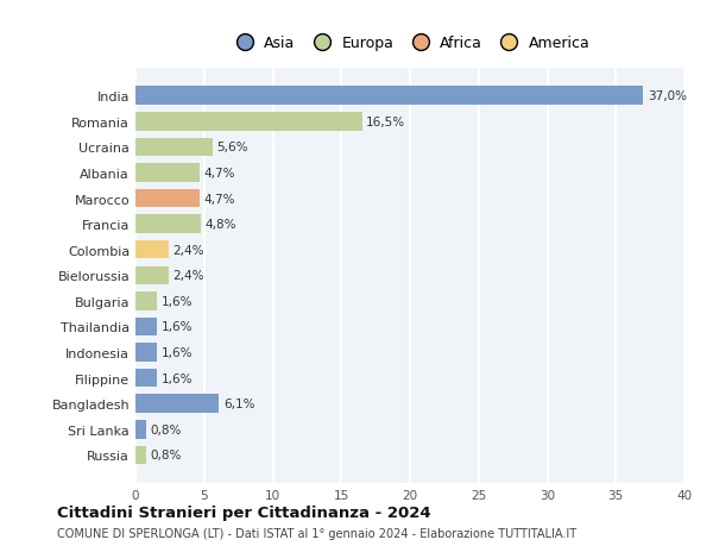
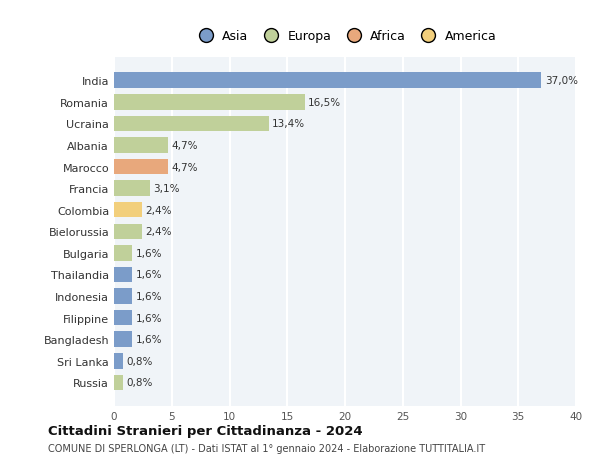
Ucraina: 5,6% -> 13,4%
Francia: 4,8% -> 3,1%
Bangladesh: 6,1% -> 1,6%
